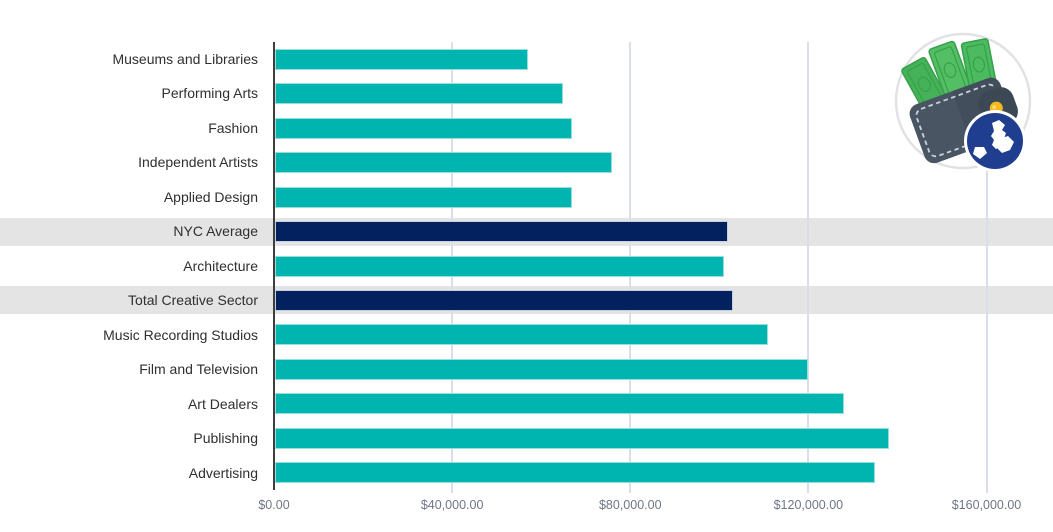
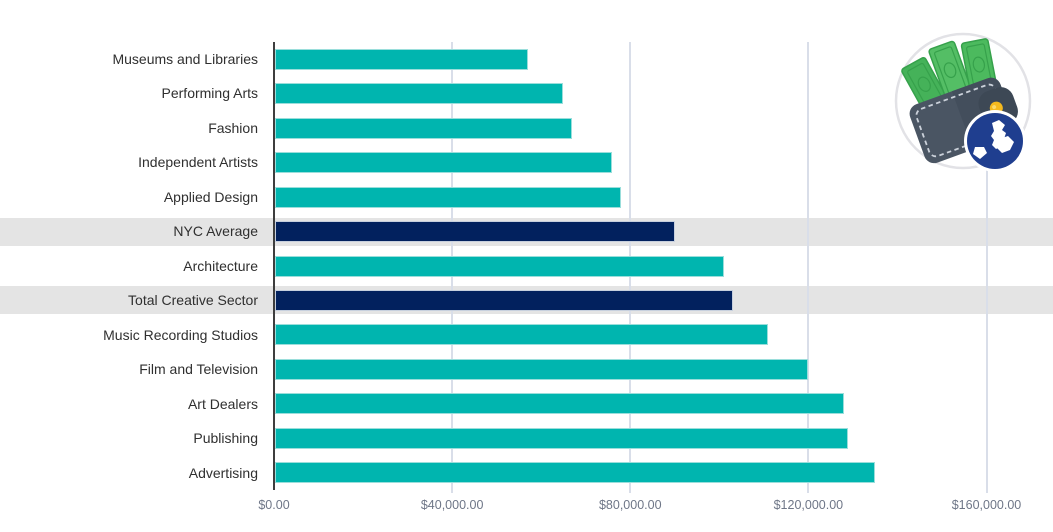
Applied Design: $67000 -> $78000
NYC Average: $102000 -> $90000
Publishing: $138000 -> $129000
